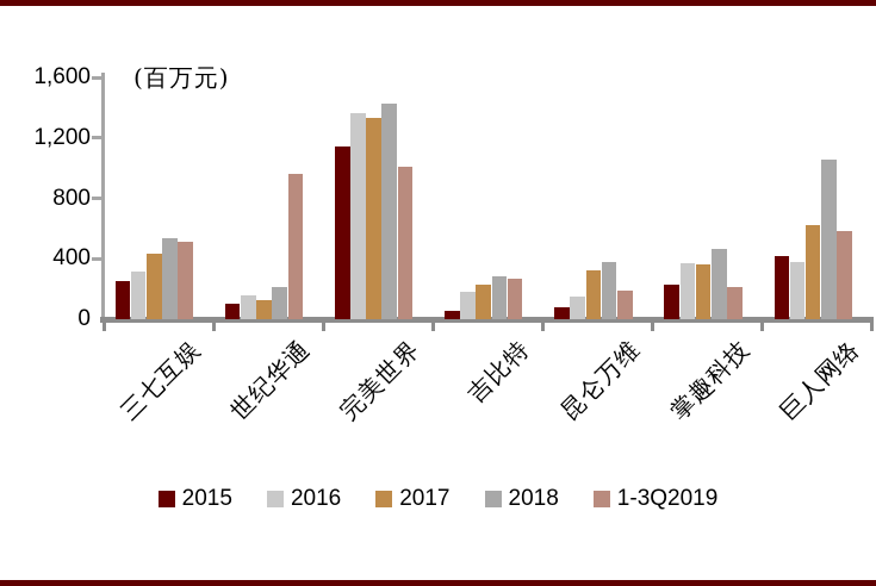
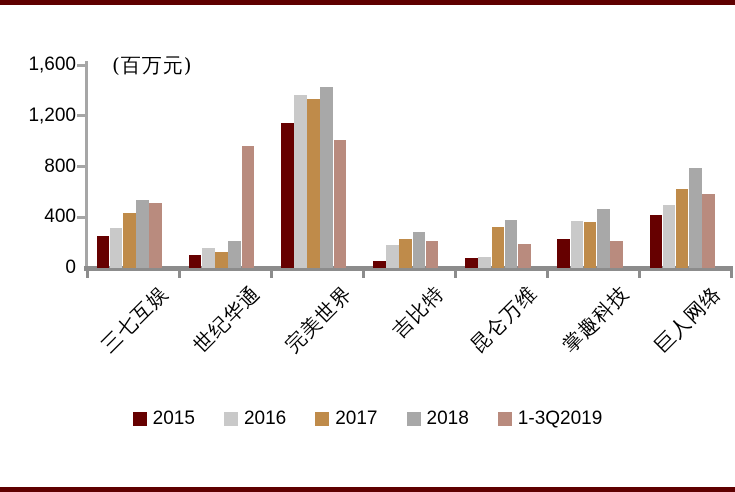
1-3Q2019/吉比特: 270 -> 220
2016/昆仑万维: 150 -> 80
2016/巨人网络: 380 -> 500
2018/巨人网络: 1060 -> 790
